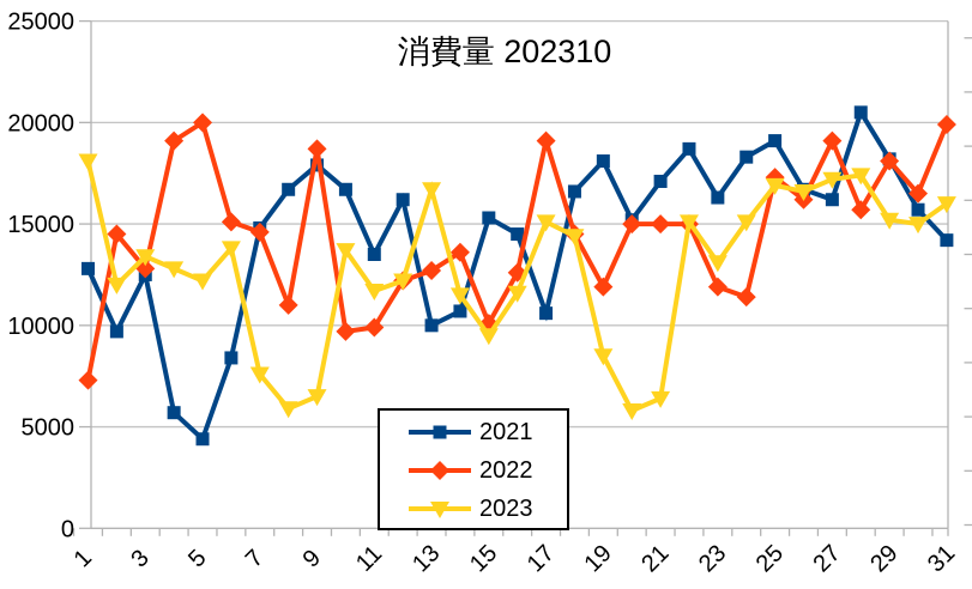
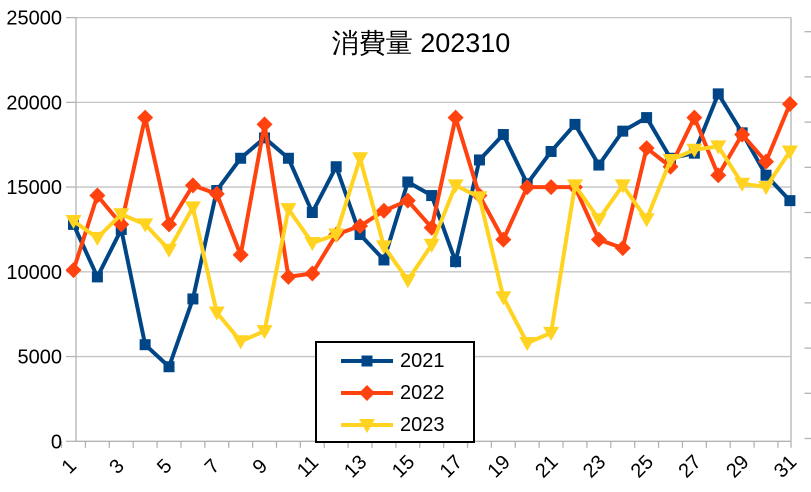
2022/1: 7300 -> 10100
2023/1: 18100 -> 13000
2022/5: 20000 -> 12800
2023/5: 12200 -> 11300
2021/13: 10000 -> 12200
2022/15: 10100 -> 14200
2023/25: 16900 -> 13100
2021/27: 16200 -> 17000
2023/31: 16000 -> 17100
